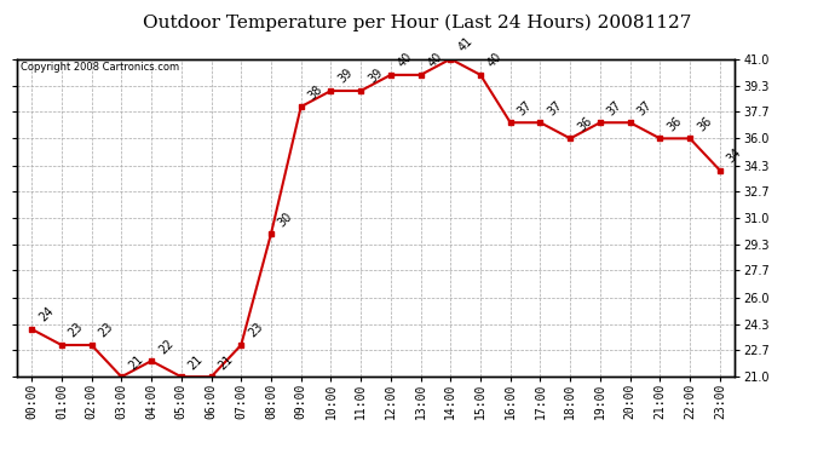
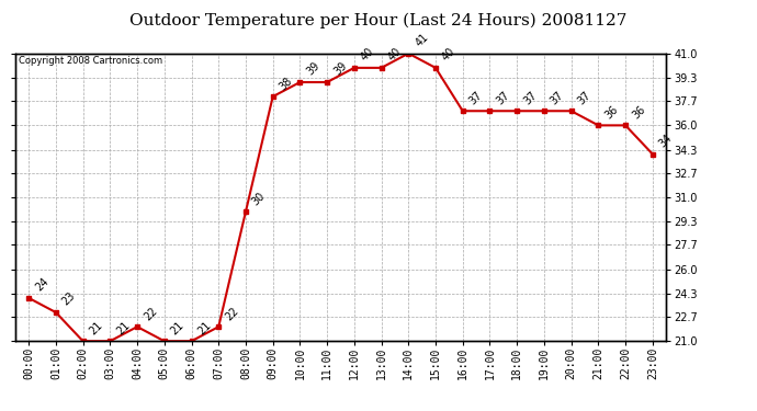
02:00: 23 -> 21
07:00: 23 -> 22
18:00: 36 -> 37
